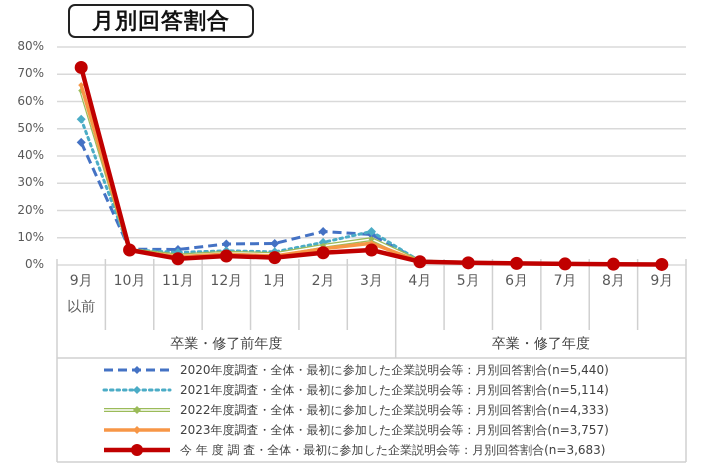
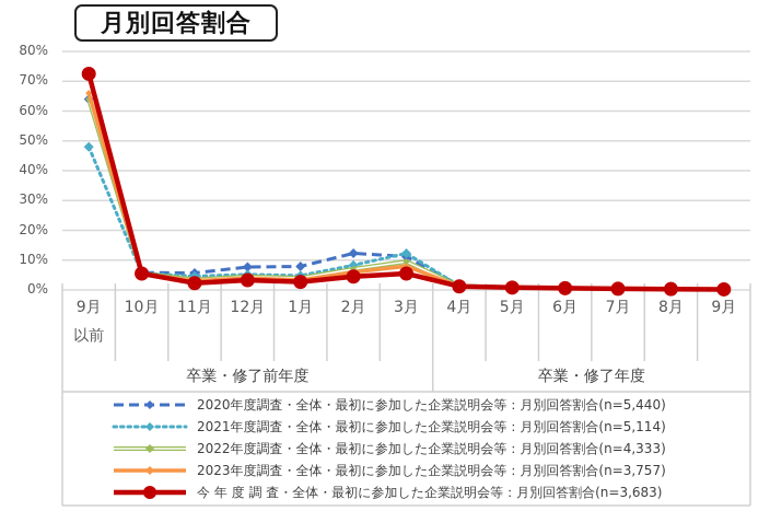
2020年度調査・全体・最初に参加した企業説明会等：月別回答割合(n=5,440)/9月以前: 45% -> 64%
2021年度調査・全体・最初に参加した企業説明会等：月別回答割合(n=5,114)/9月以前: 54% -> 48%
